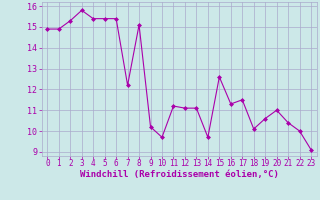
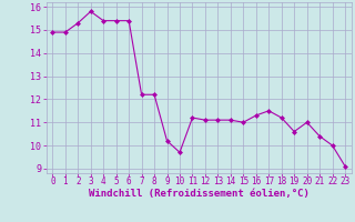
8: 15.1 -> 12.2
14: 9.7 -> 11.1
15: 12.6 -> 11.0
18: 10.1 -> 11.2
